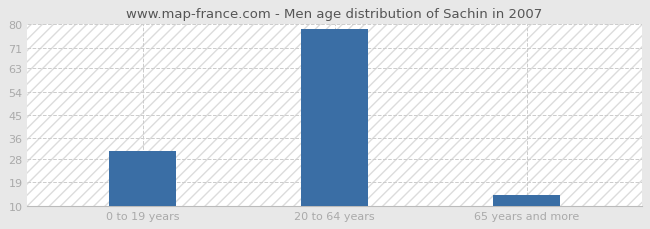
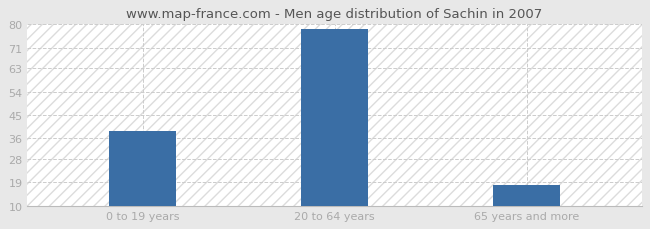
0 to 19 years: 31 -> 39
65 years and more: 14 -> 18
